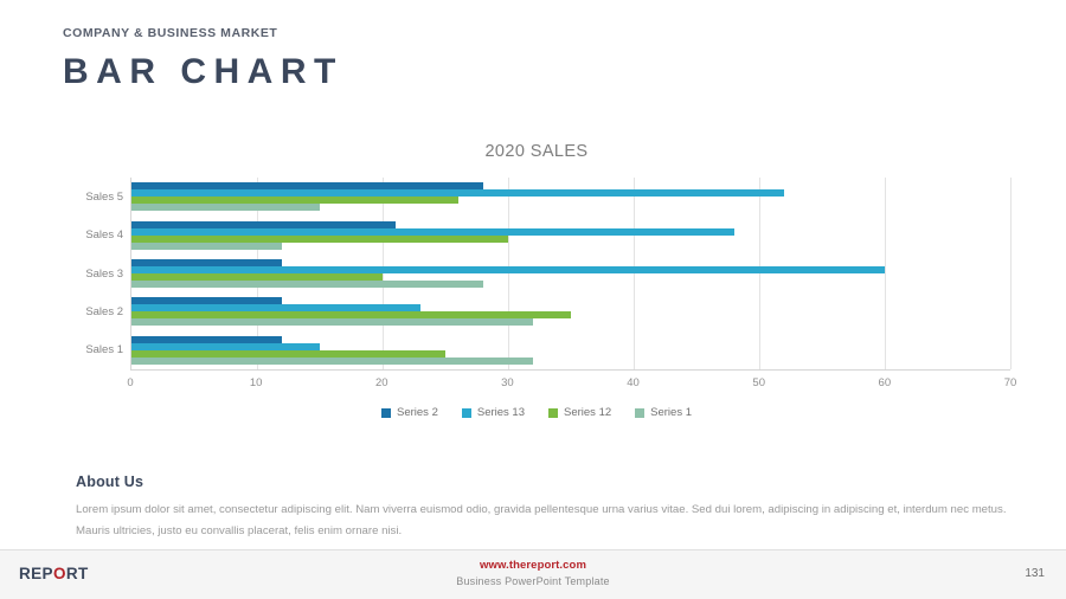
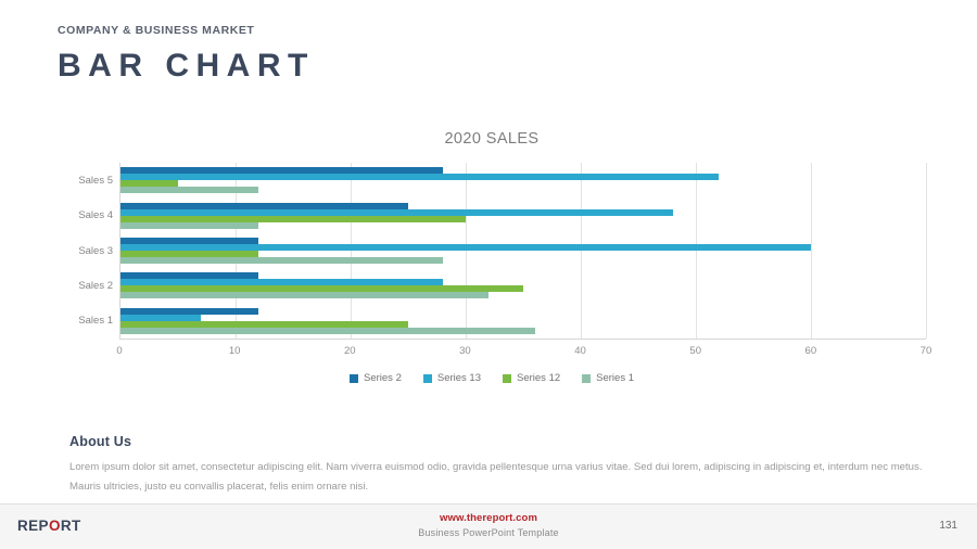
Series 13/Sales 1: 15 -> 7
Series 1/Sales 1: 32 -> 36
Series 13/Sales 2: 23 -> 28
Series 12/Sales 3: 20 -> 12
Series 2/Sales 4: 21 -> 25
Series 12/Sales 5: 26 -> 5
Series 1/Sales 5: 15 -> 12
